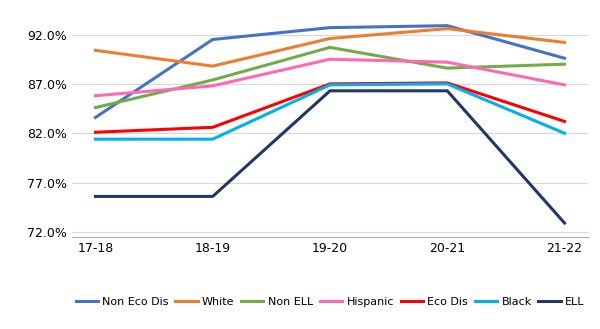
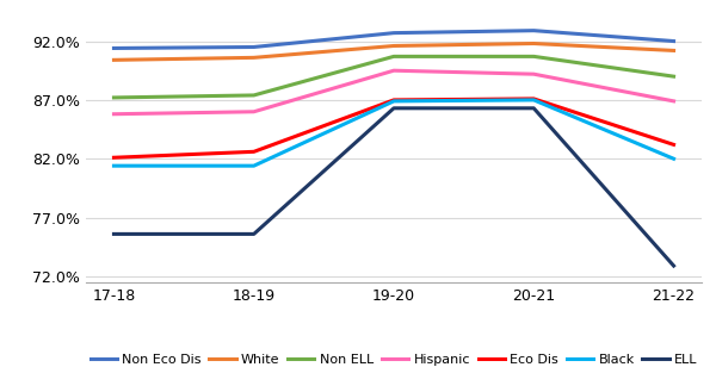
Non Eco Dis/17-18: 83.6% -> 91.4%
Non ELL/17-18: 84.6% -> 87.2%
White/18-19: 88.8% -> 90.6%
Hispanic/18-19: 86.8% -> 86.0%
White/20-21: 92.6% -> 91.8%
Non ELL/20-21: 88.6% -> 90.7%
Non Eco Dis/21-22: 89.6% -> 92.0%
